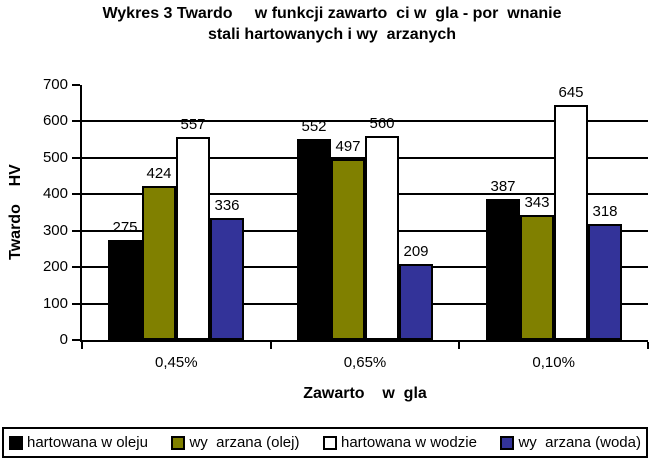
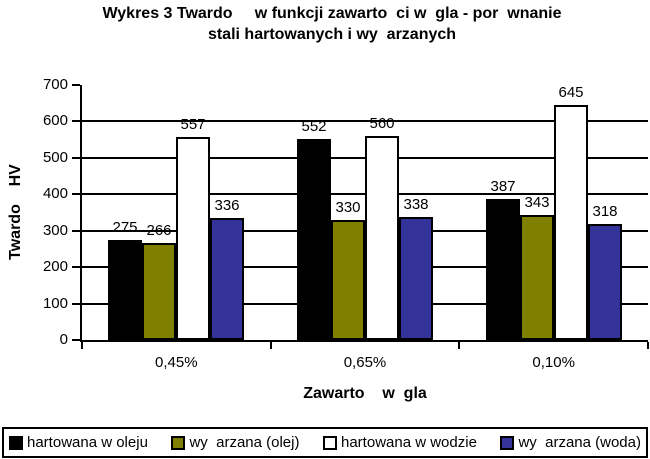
wy arzana (olej)/0,45%: 424 -> 266
wy arzana (olej)/0,65%: 497 -> 330
wy arzana (woda)/0,65%: 209 -> 338
